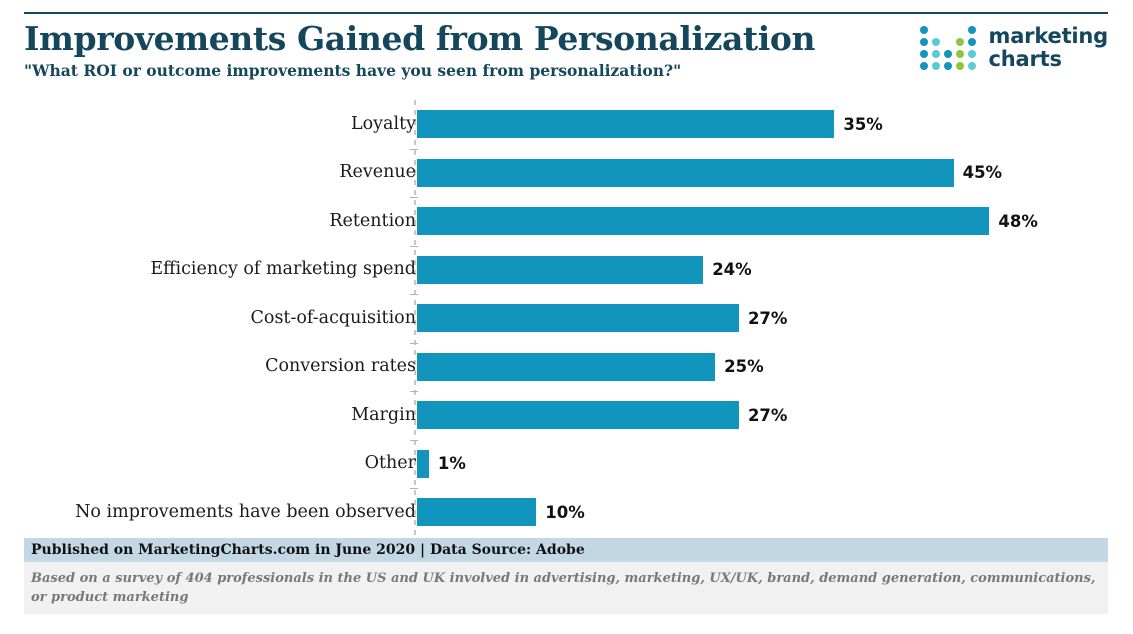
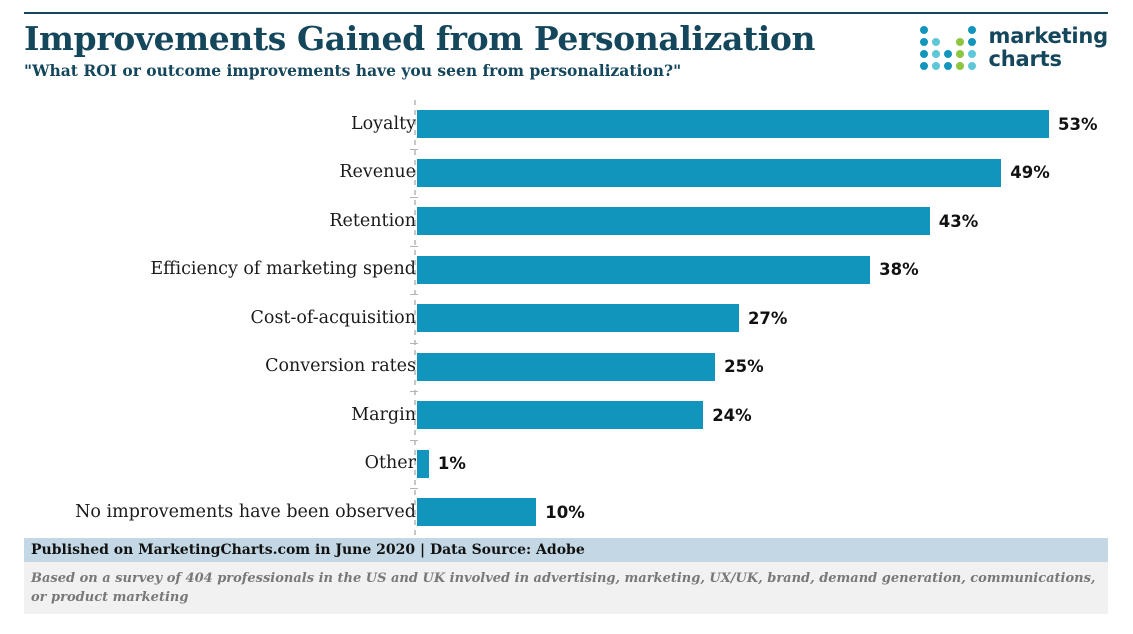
Loyalty: 35% -> 53%
Revenue: 45% -> 49%
Retention: 48% -> 43%
Efficiency of marketing spend: 24% -> 38%
Margin: 27% -> 24%
